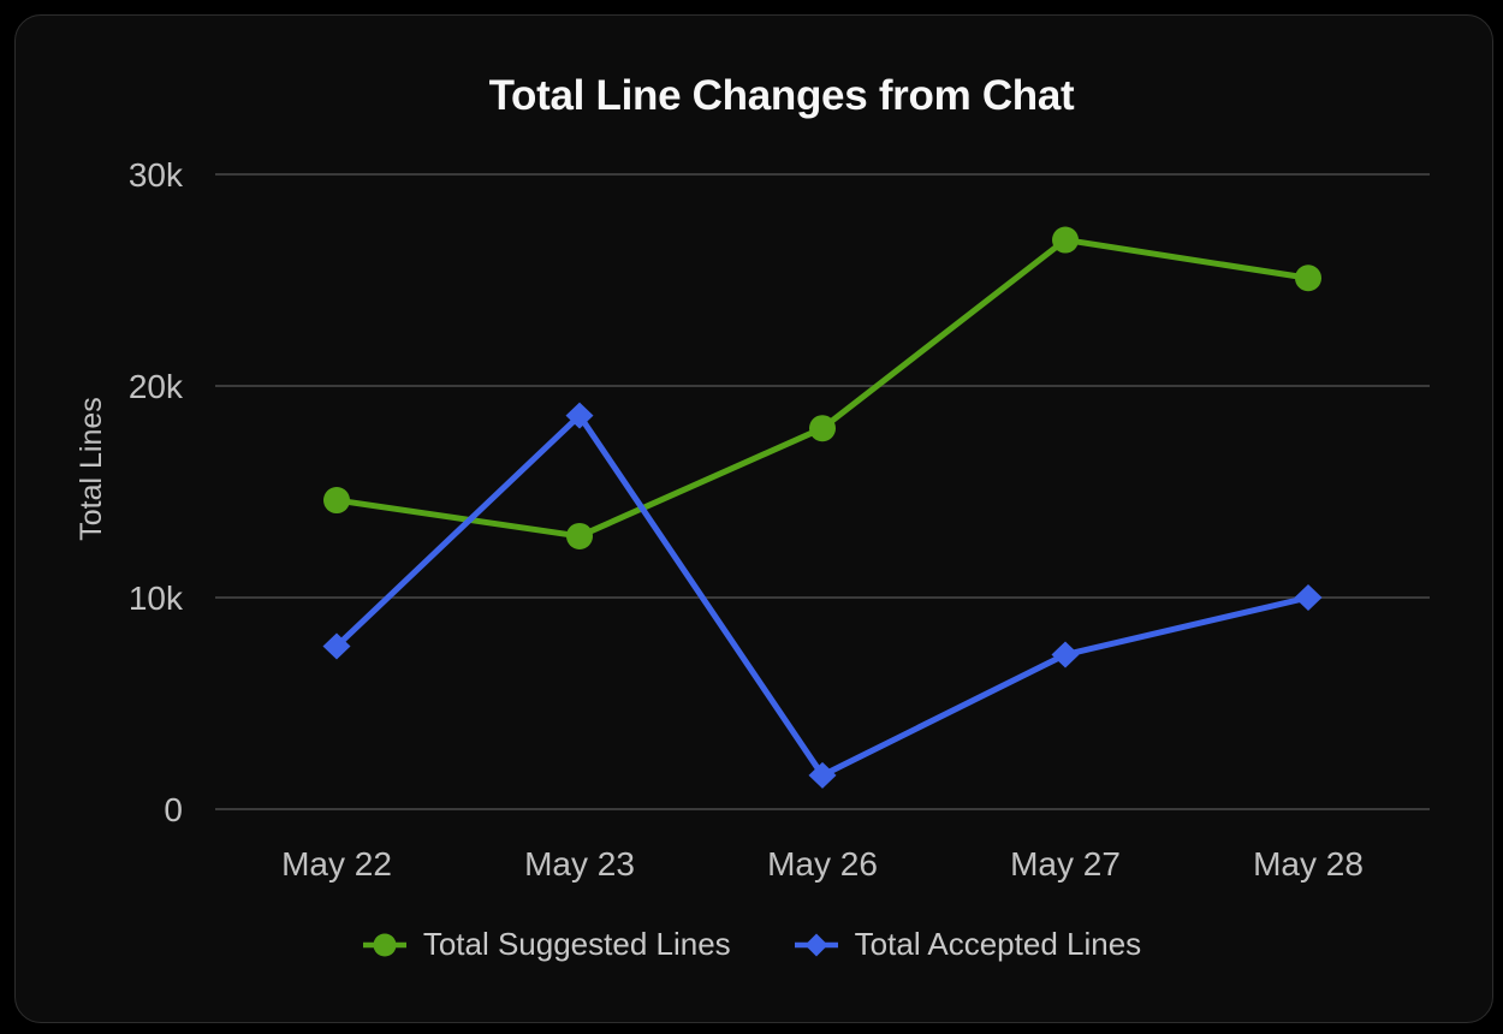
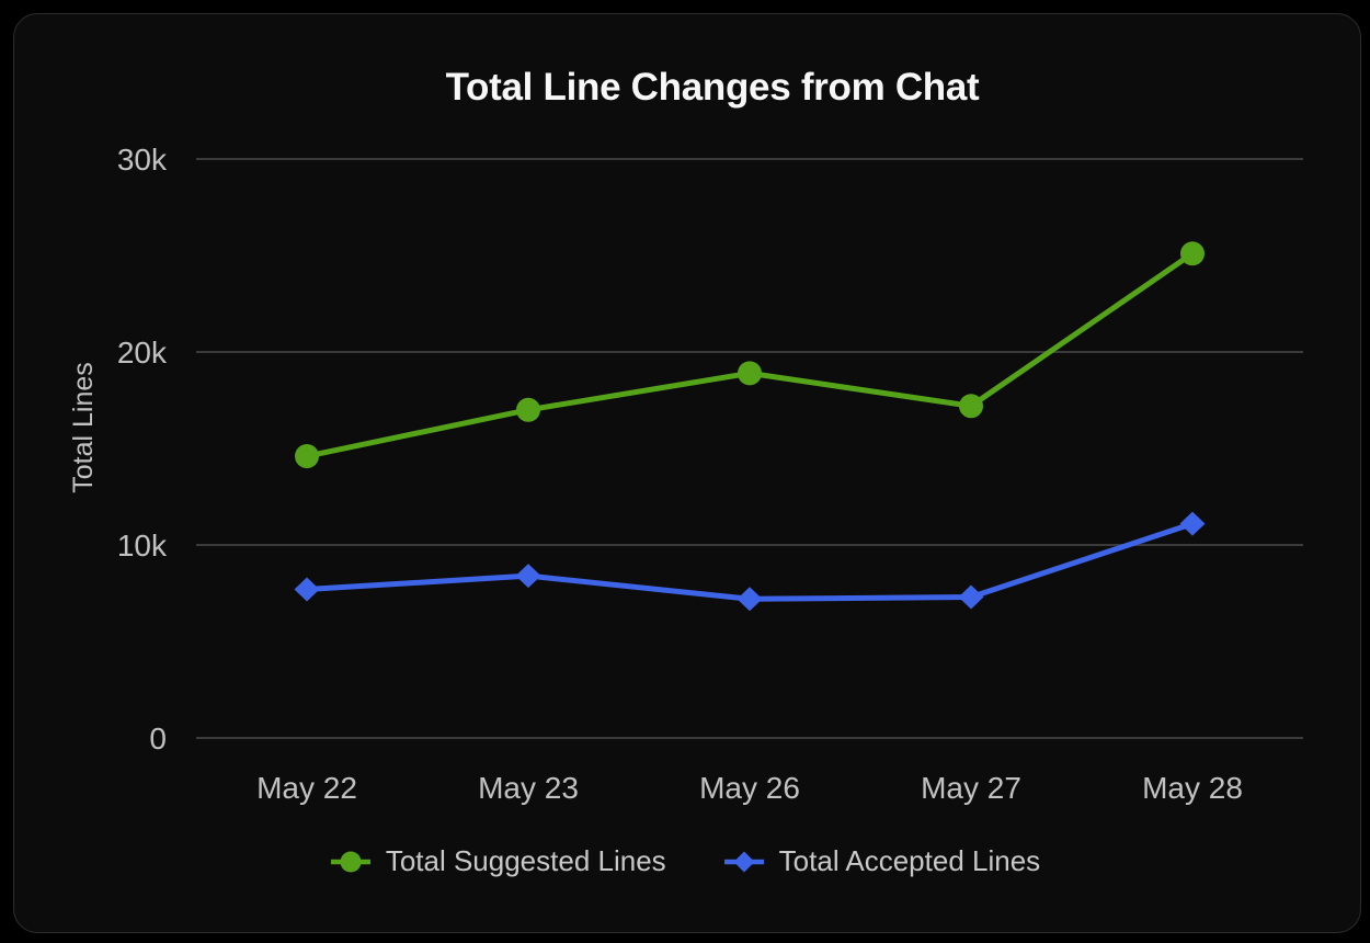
Total Suggested Lines/May 23: 12.9k -> 17.0k
Total Accepted Lines/May 23: 18.6k -> 8.4k
Total Suggested Lines/May 26: 18.0k -> 18.9k
Total Accepted Lines/May 26: 1.6k -> 7.2k
Total Suggested Lines/May 27: 26.9k -> 17.2k
Total Accepted Lines/May 28: 10.0k -> 11.1k
